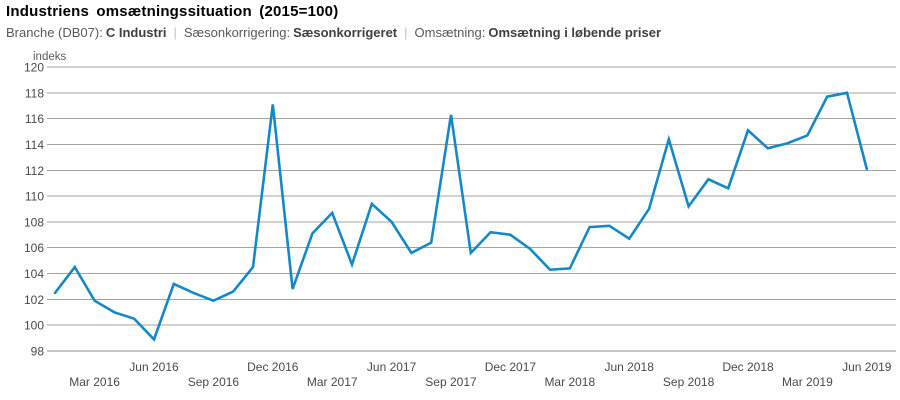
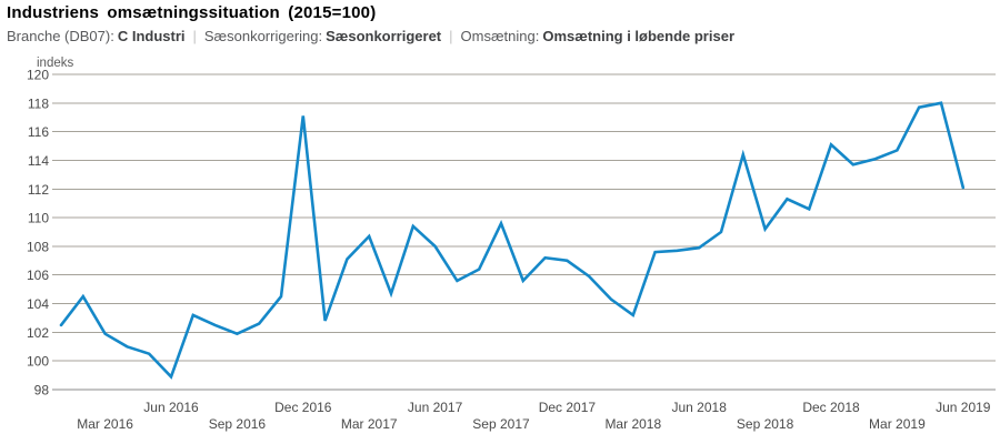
Sep 2017: 116.3 -> 109.6
Mar 2018: 104.4 -> 103.2
Jun 2018: 106.7 -> 107.9
